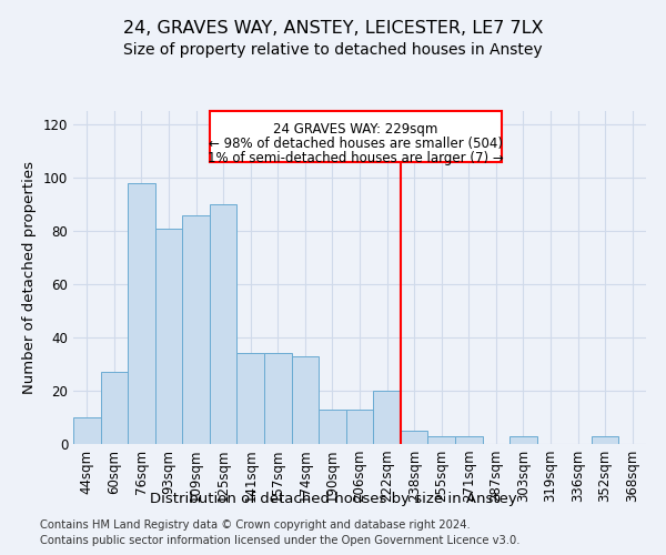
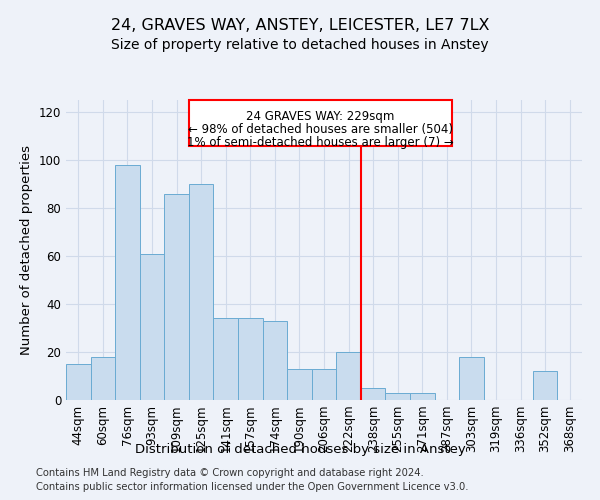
44sqm: 10 -> 15
60sqm: 27 -> 18
93sqm: 81 -> 61
303sqm: 3 -> 18
352sqm: 3 -> 12
